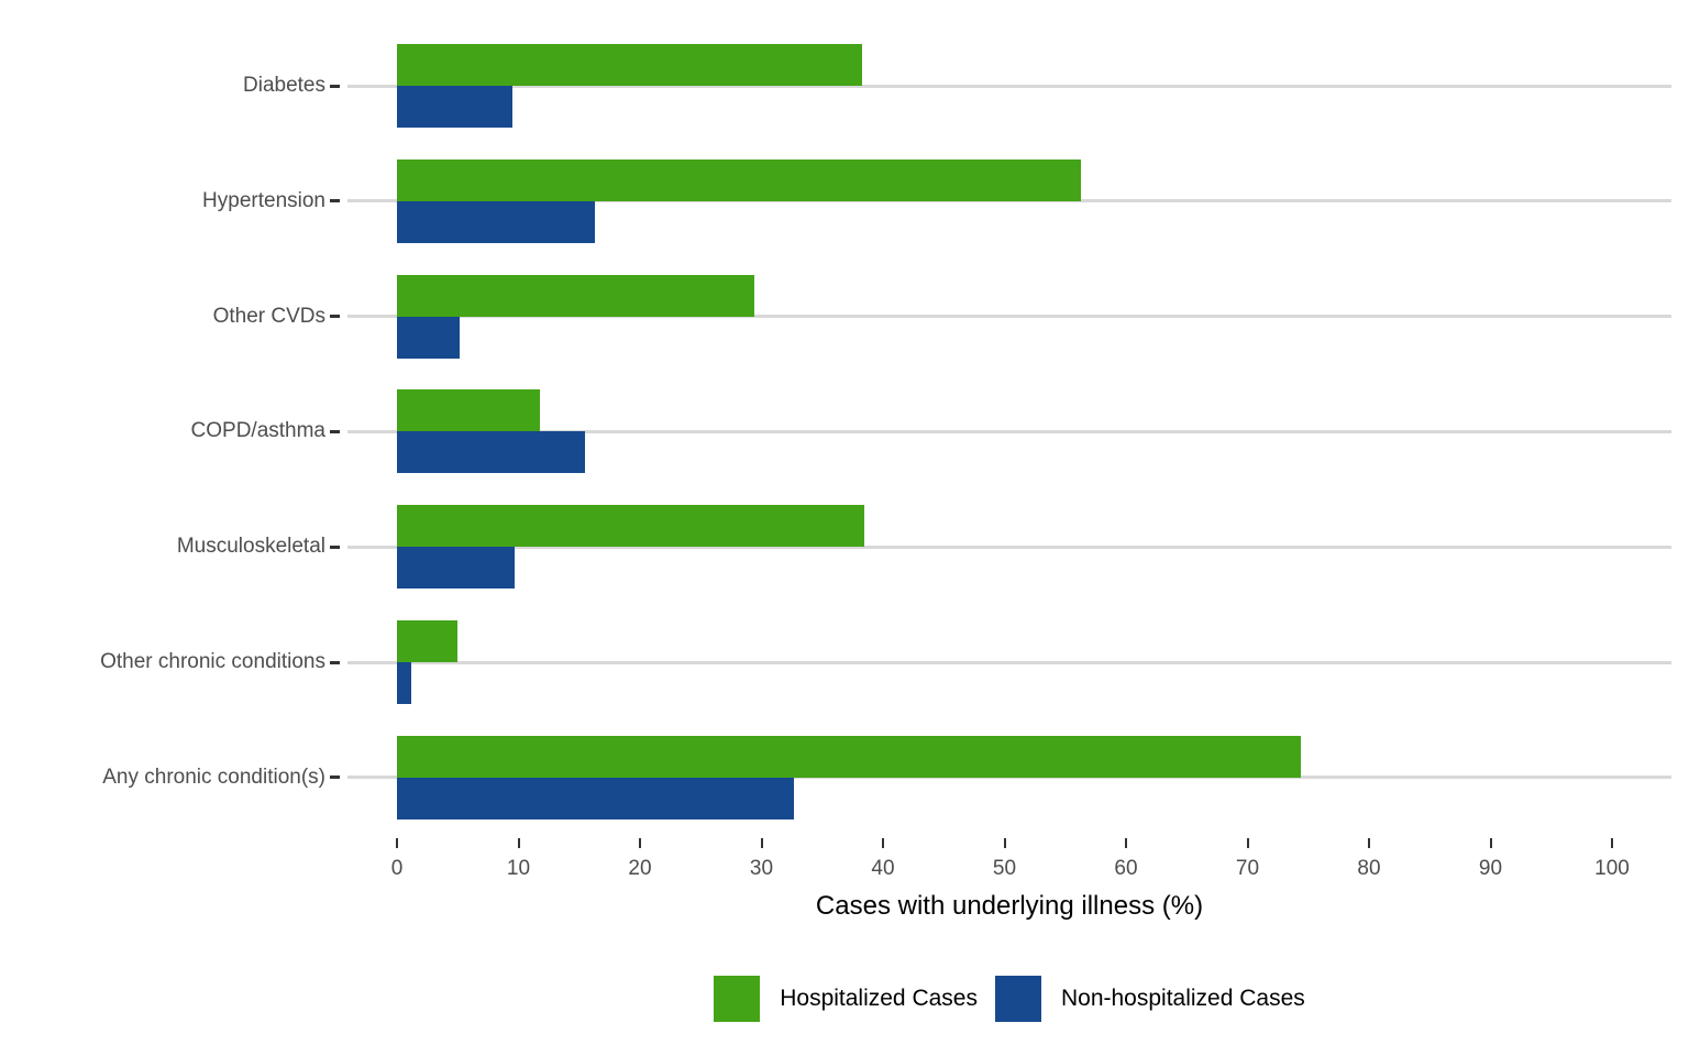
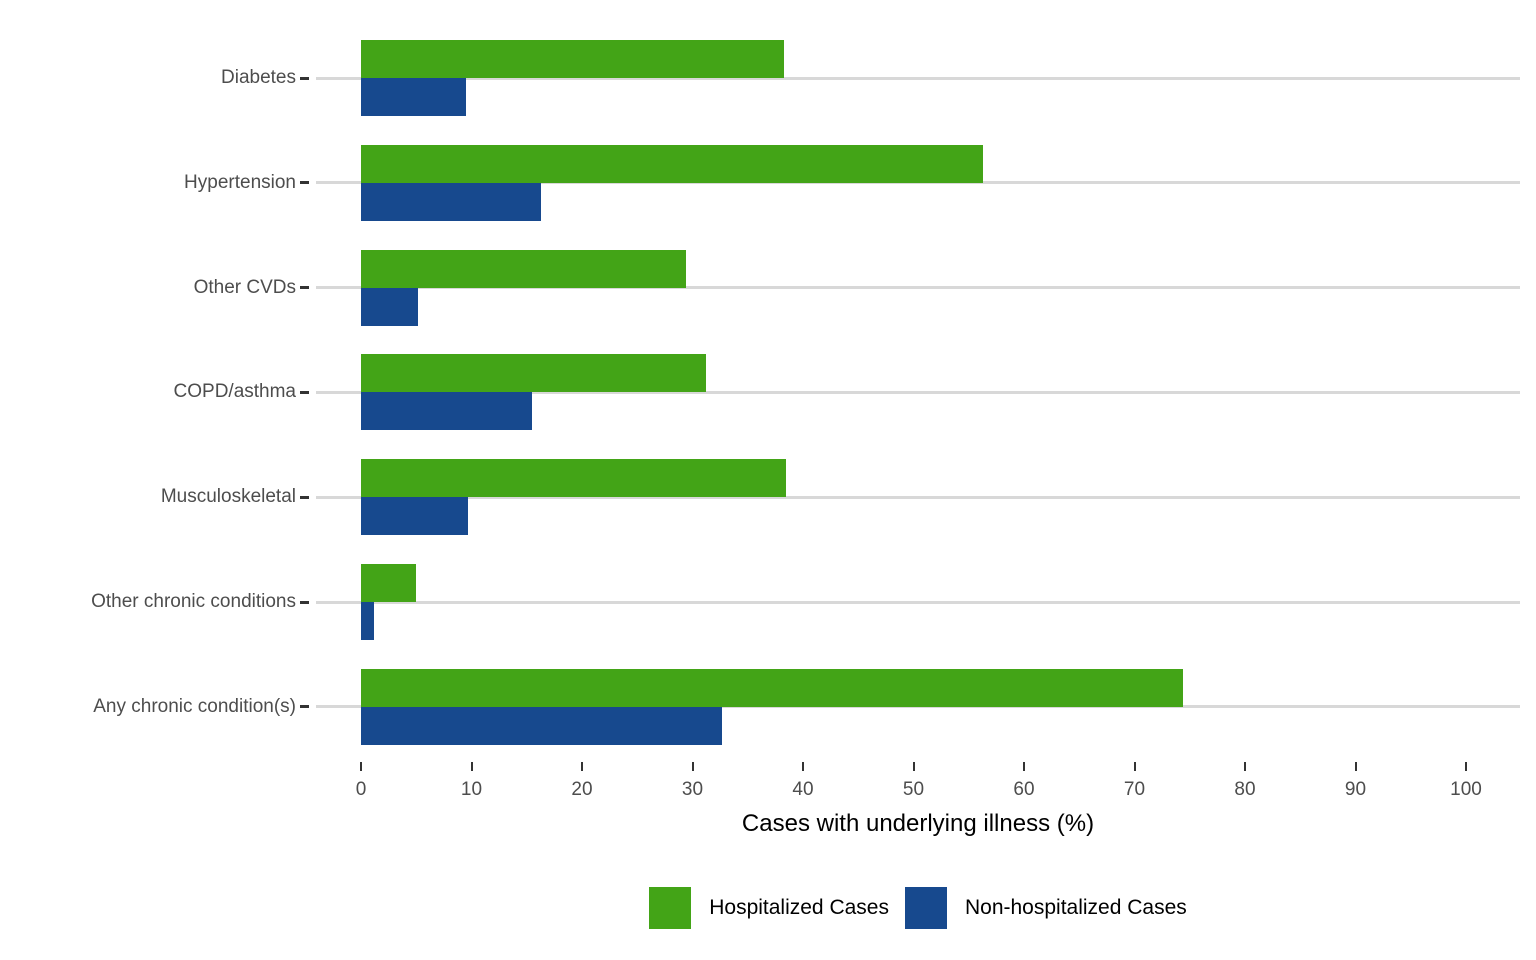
Hospitalized Cases/COPD/asthma: 11.8 -> 31.2
